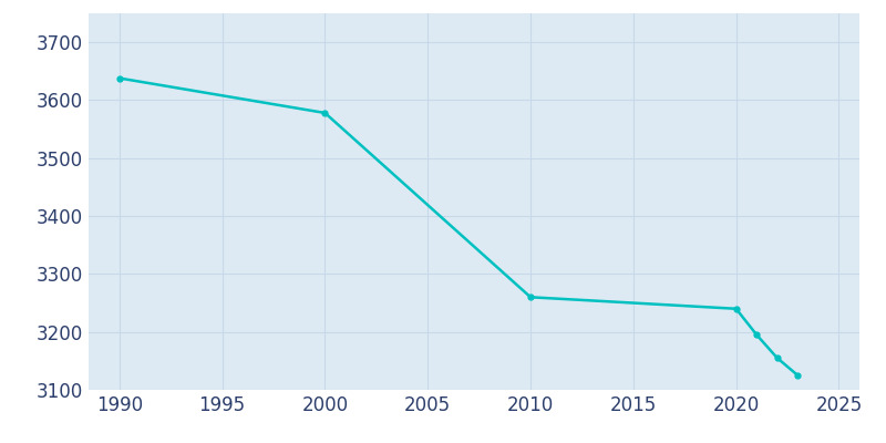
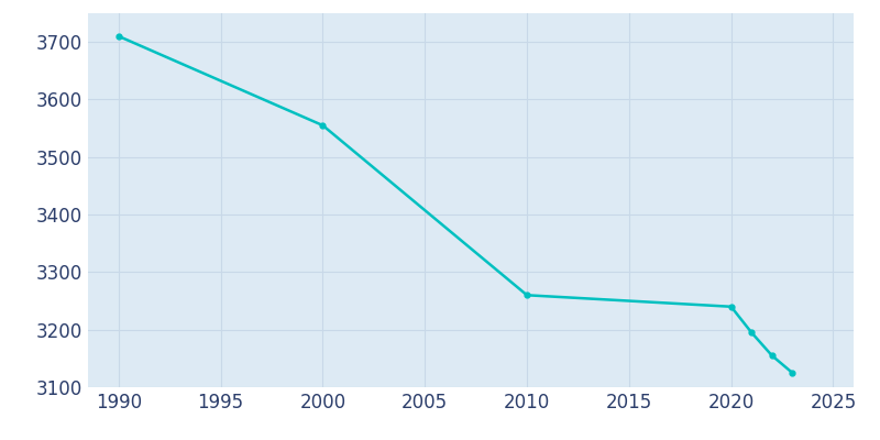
1990: 3638 -> 3710
2000: 3578 -> 3555
